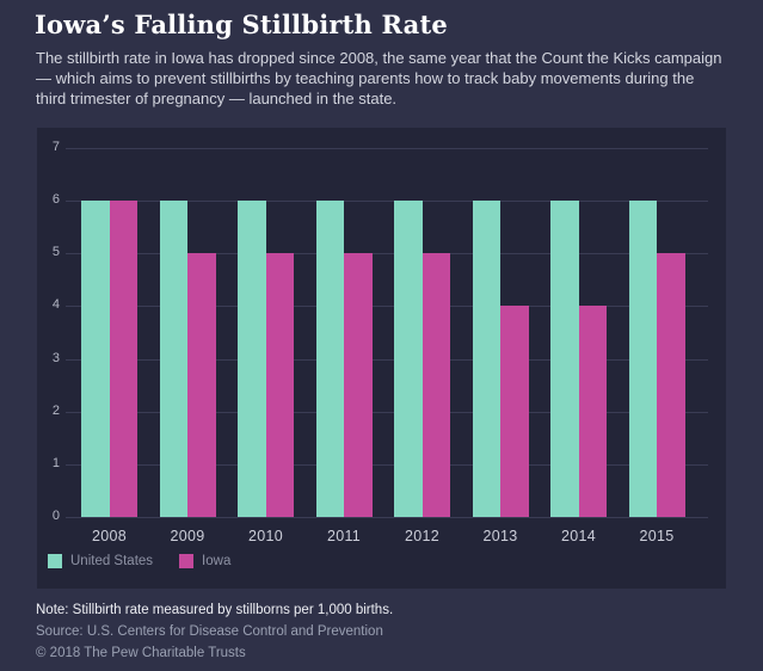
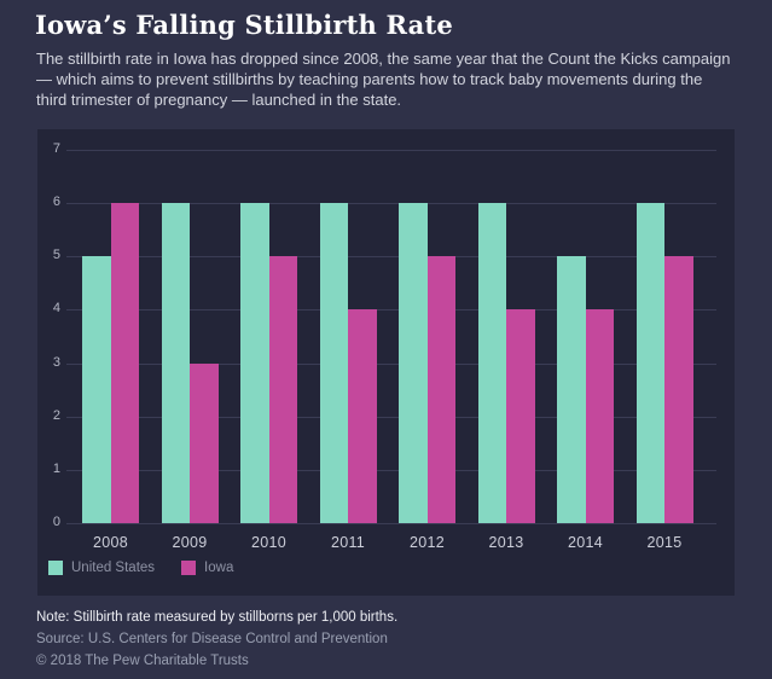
United States/2008: 6 -> 5
Iowa/2009: 5 -> 3
Iowa/2011: 5 -> 4
United States/2014: 6 -> 5
